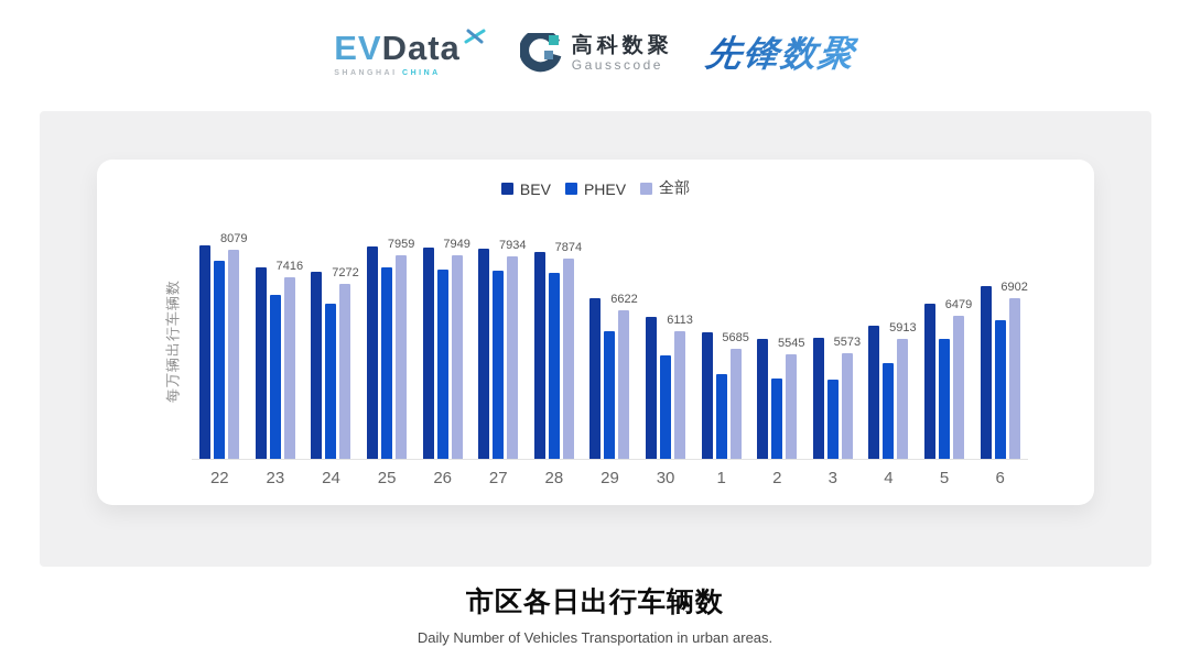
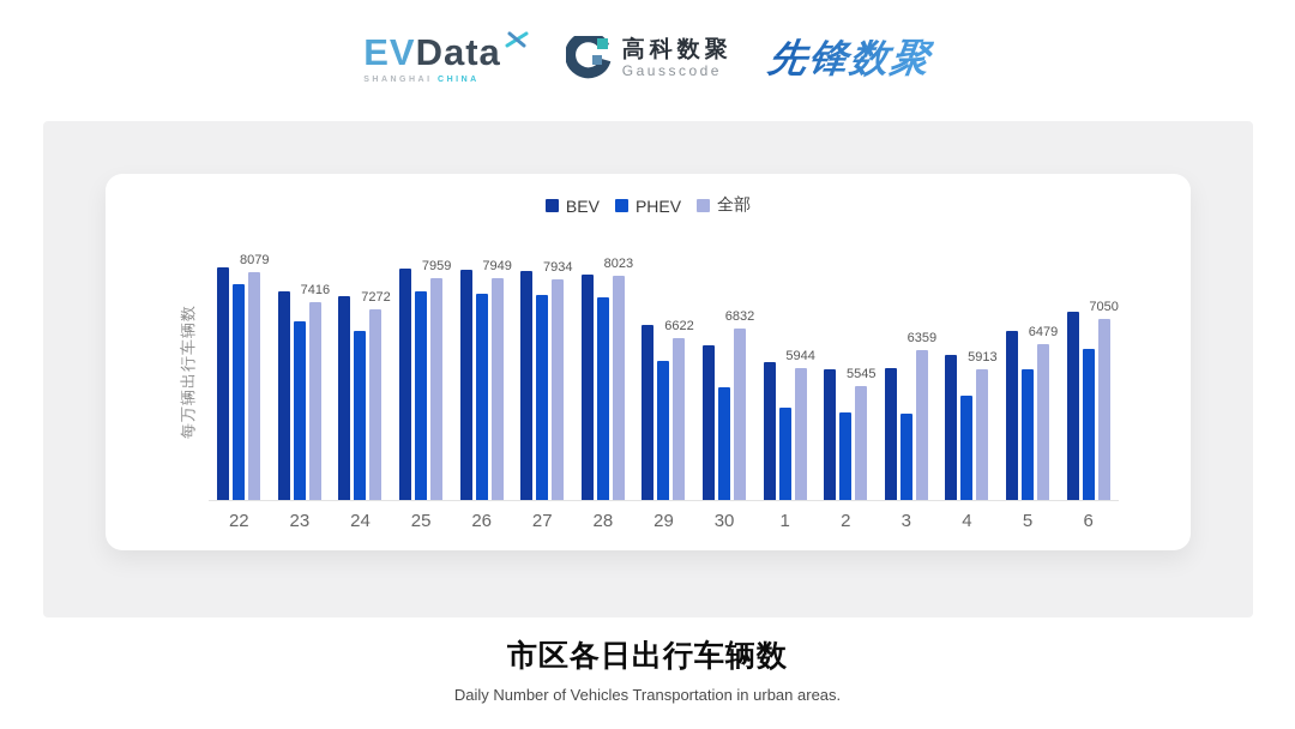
全部/28: 7874 -> 8023
全部/30: 6113 -> 6832
全部/1: 5685 -> 5944
全部/3: 5573 -> 6359
全部/6: 6902 -> 7050
